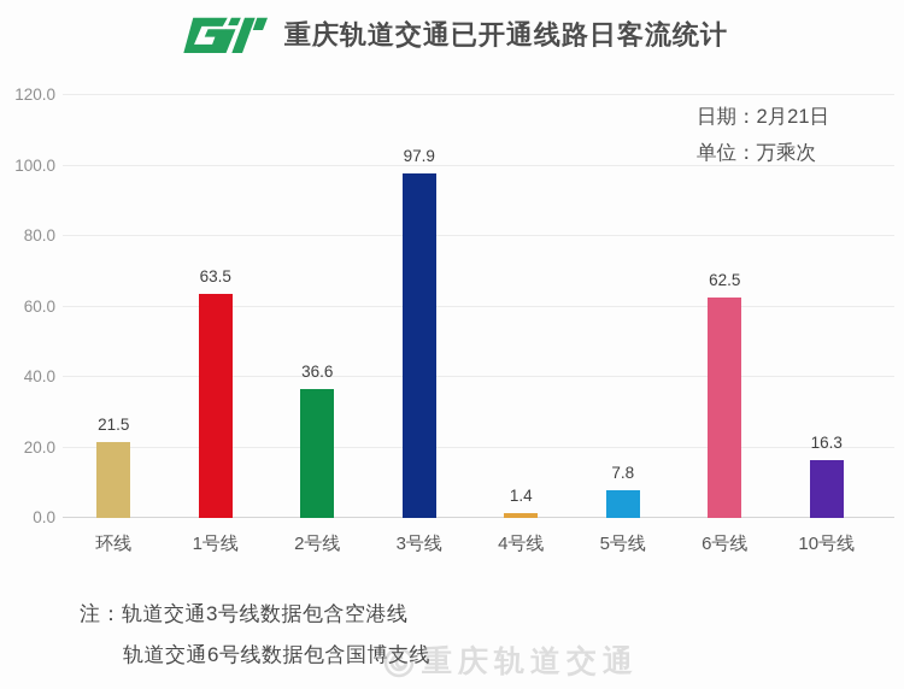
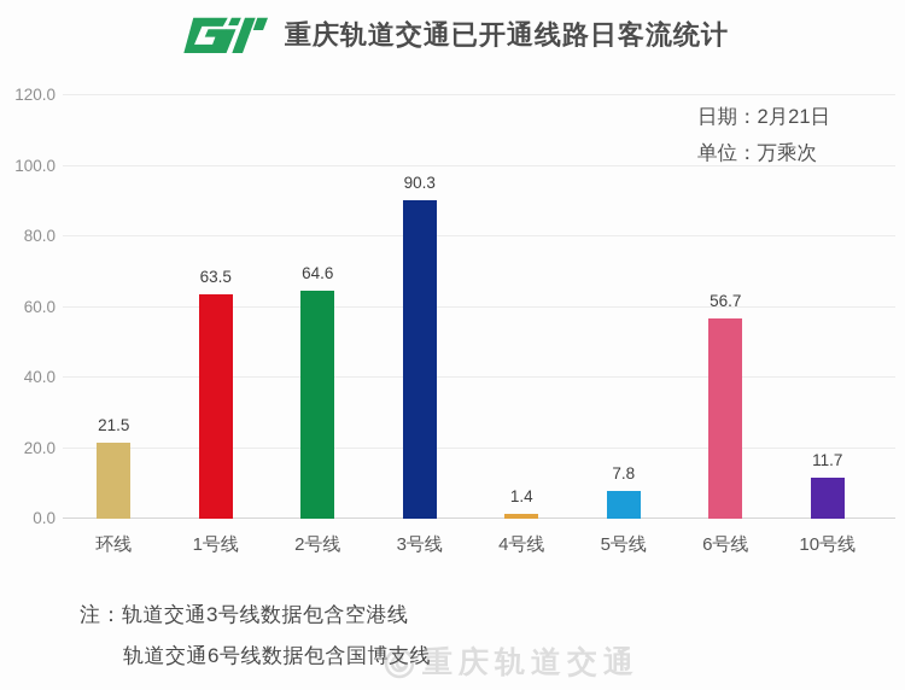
2号线: 36.6 -> 64.6
3号线: 97.9 -> 90.3
6号线: 62.5 -> 56.7
10号线: 16.3 -> 11.7
